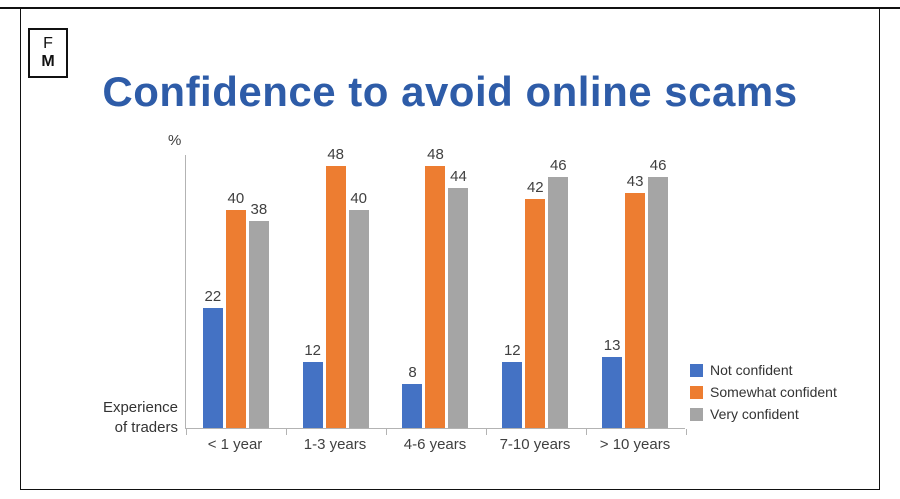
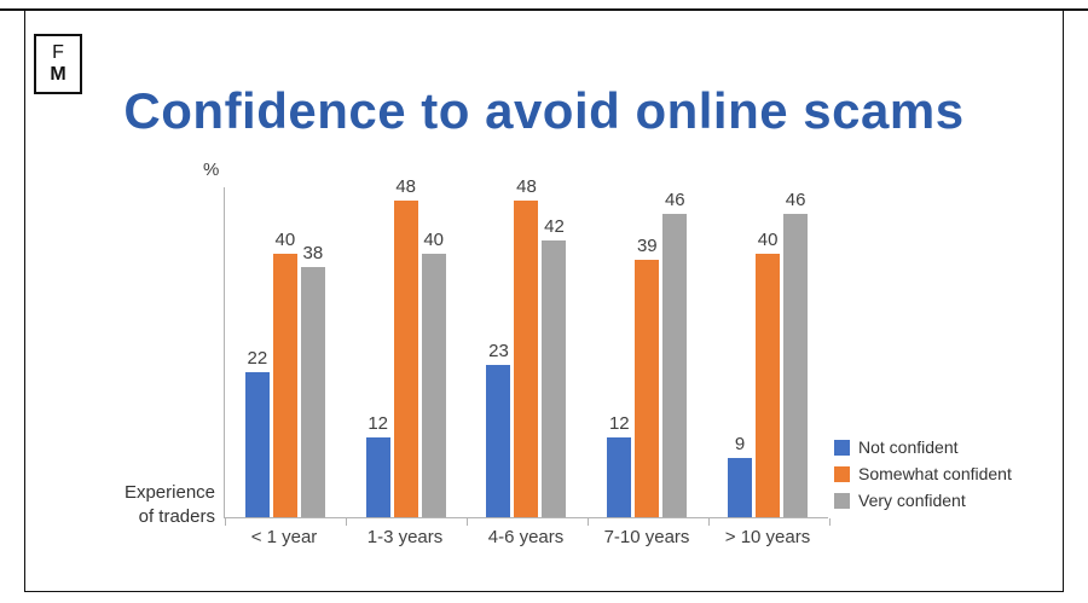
Not confident/4-6 years: 8 -> 23
Very confident/4-6 years: 44 -> 42
Somewhat confident/7-10 years: 42 -> 39
Not confident/> 10 years: 13 -> 9
Somewhat confident/> 10 years: 43 -> 40
